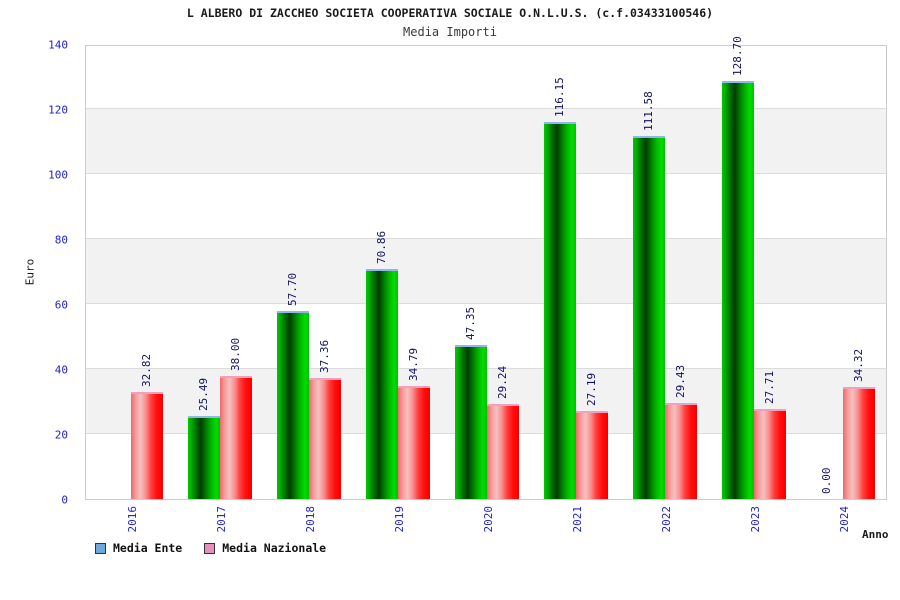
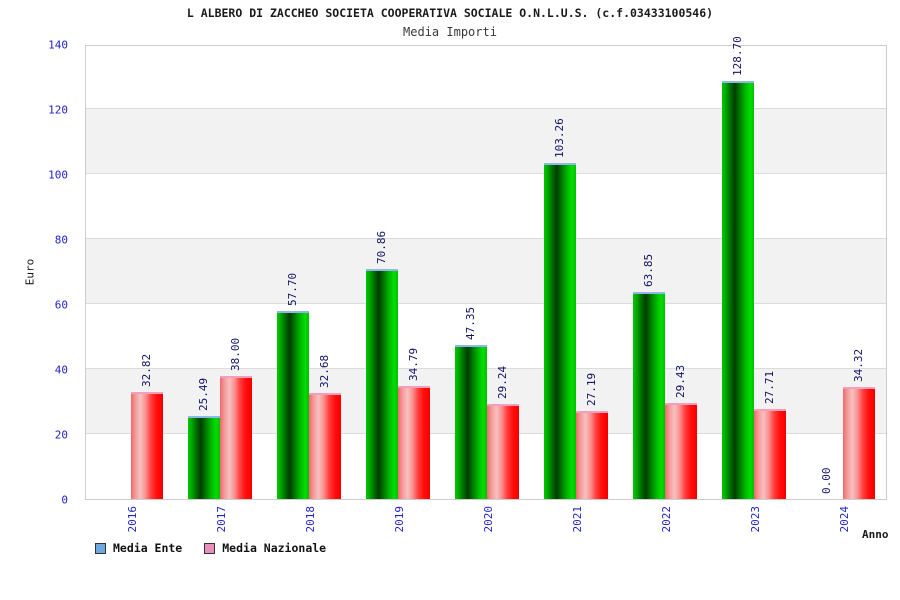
Media Nazionale/2018: 37.36 -> 32.68
Media Ente/2021: 116.15 -> 103.26
Media Ente/2022: 111.58 -> 63.85
